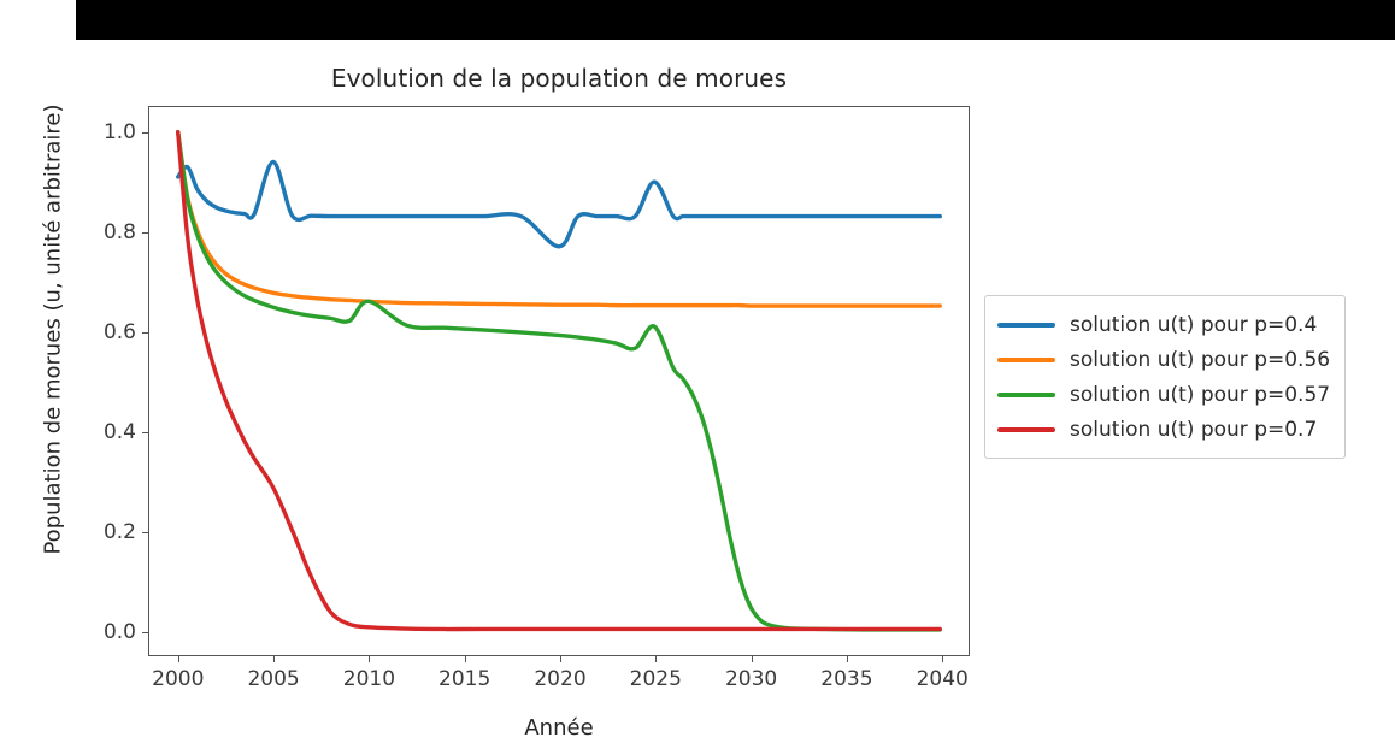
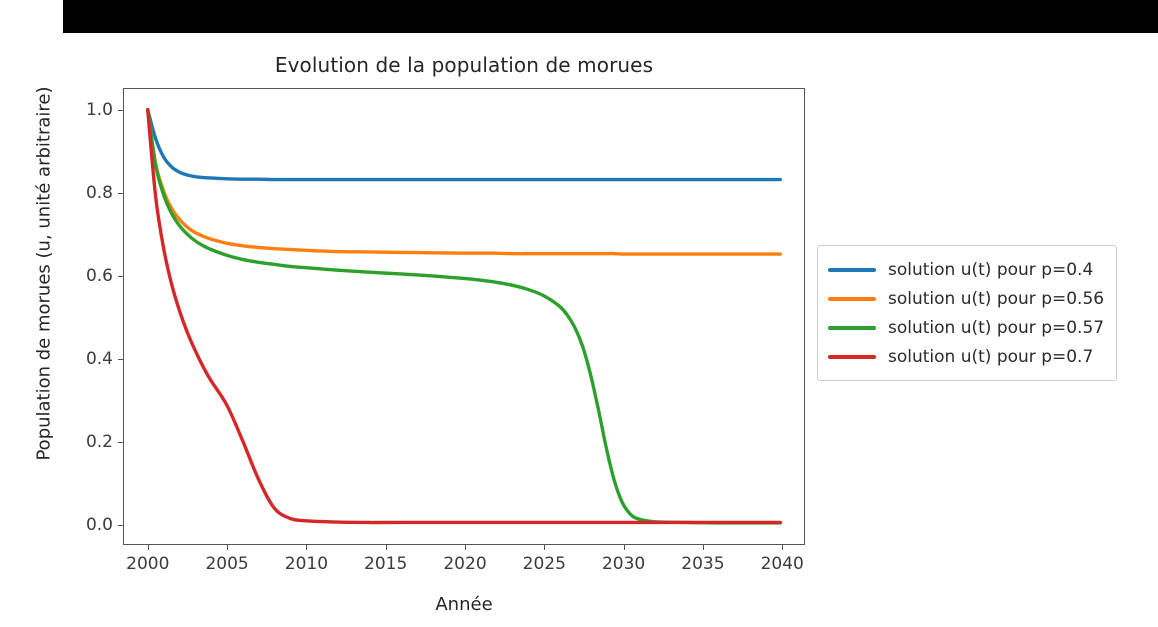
solution u(t) pour p=0.4/2000: 0.91 -> 1.00
solution u(t) pour p=0.4/2005: 0.94 -> 0.83
solution u(t) pour p=0.57/2010: 0.66 -> 0.62
solution u(t) pour p=0.4/2020: 0.77 -> 0.83
solution u(t) pour p=0.4/2025: 0.90 -> 0.83
solution u(t) pour p=0.57/2025: 0.61 -> 0.55
